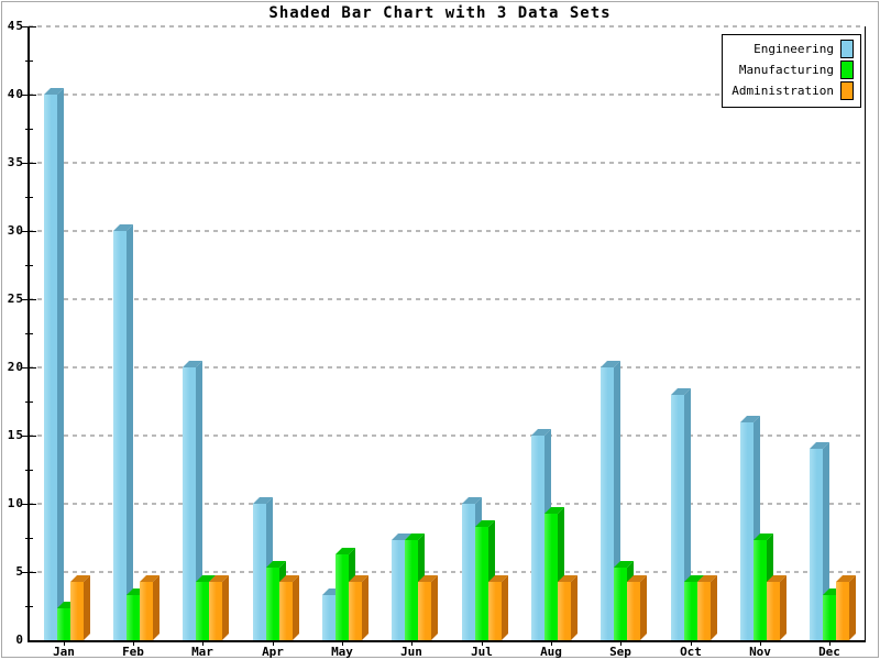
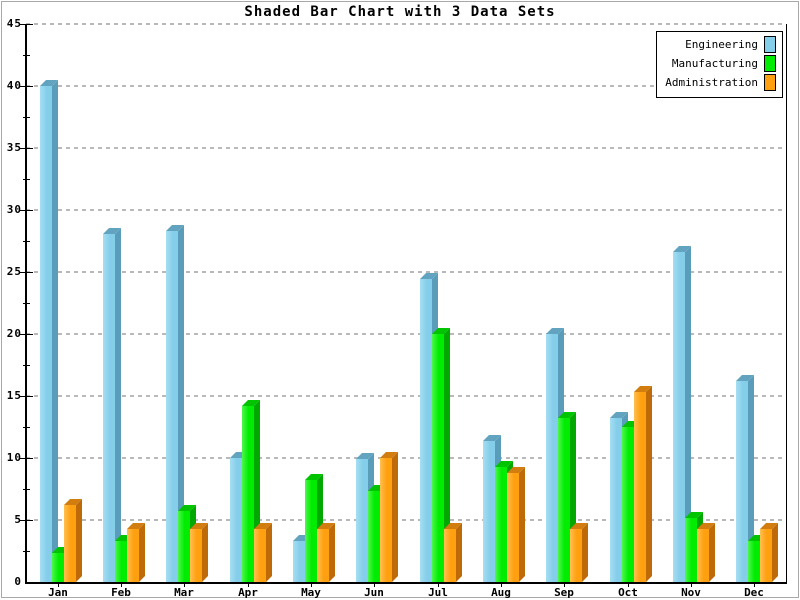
Administration/Jan: 4.3 -> 6.2
Engineering/Feb: 30.0 -> 28.1
Engineering/Mar: 20.0 -> 28.3
Manufacturing/Mar: 4.3 -> 5.7
Manufacturing/Apr: 5.3 -> 14.2
Manufacturing/May: 6.3 -> 8.2
Engineering/Jun: 7.3 -> 9.9
Administration/Jun: 4.3 -> 10.0
Engineering/Jul: 10.0 -> 24.4
Manufacturing/Jul: 8.3 -> 20.0
Engineering/Aug: 15.0 -> 11.4
Administration/Aug: 4.3 -> 8.8
Manufacturing/Sep: 5.3 -> 13.2
Engineering/Oct: 18.0 -> 13.2
Manufacturing/Oct: 4.3 -> 12.5
Administration/Oct: 4.3 -> 15.3
Engineering/Nov: 16.0 -> 26.6
Manufacturing/Nov: 7.3 -> 5.2
Engineering/Dec: 14.0 -> 16.2
